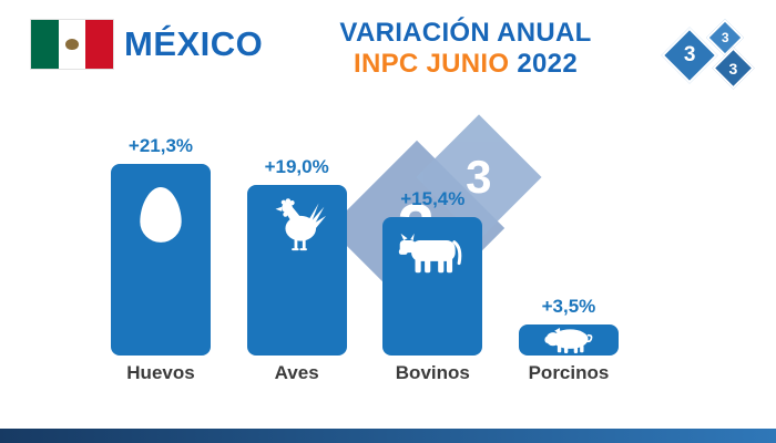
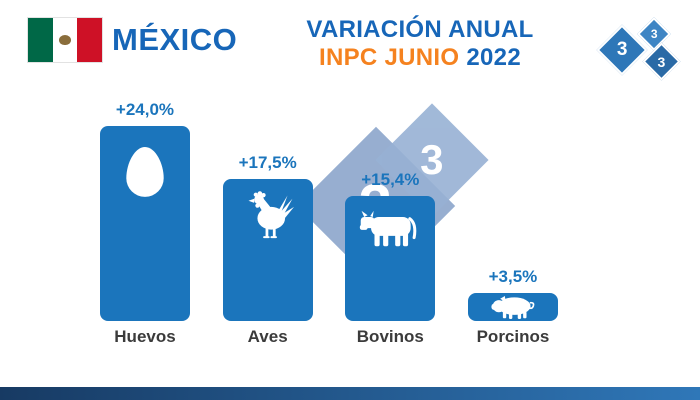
Huevos: +21,3% -> +24,0%
Aves: +19,0% -> +17,5%
